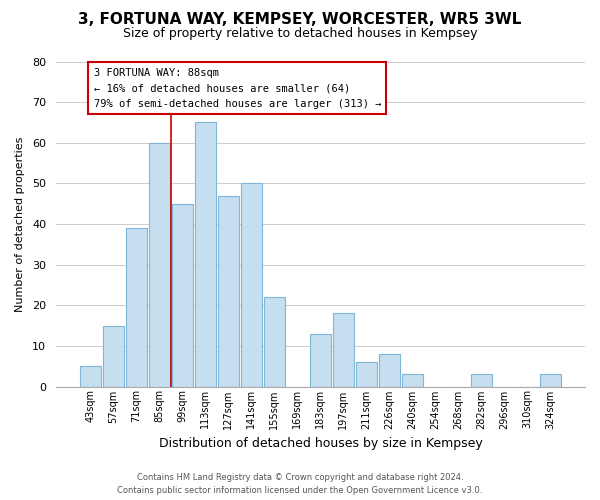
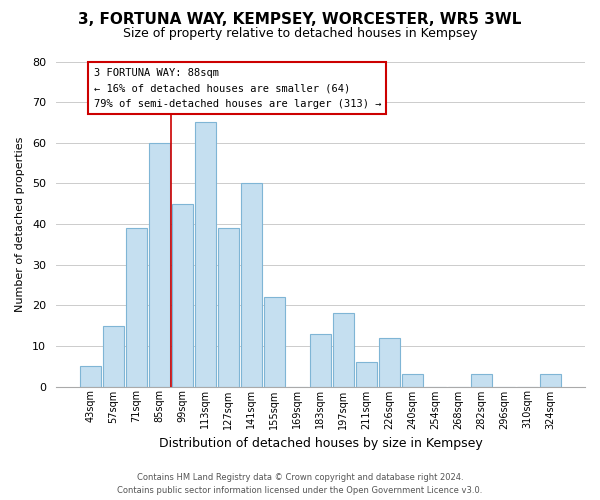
127sqm: 47 -> 39
226sqm: 8 -> 12
